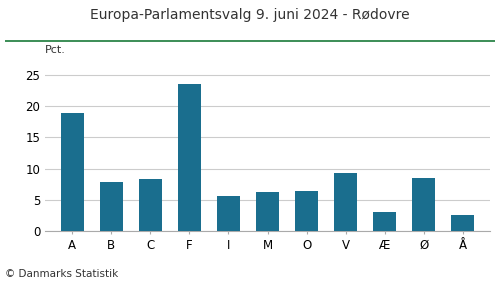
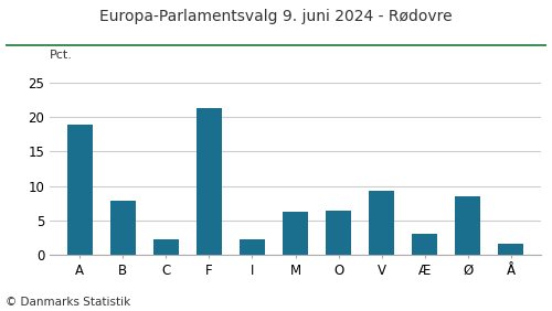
C: 8.4 -> 2.2
F: 23.5 -> 21.2
I: 5.6 -> 2.2
Å: 2.6 -> 1.6
